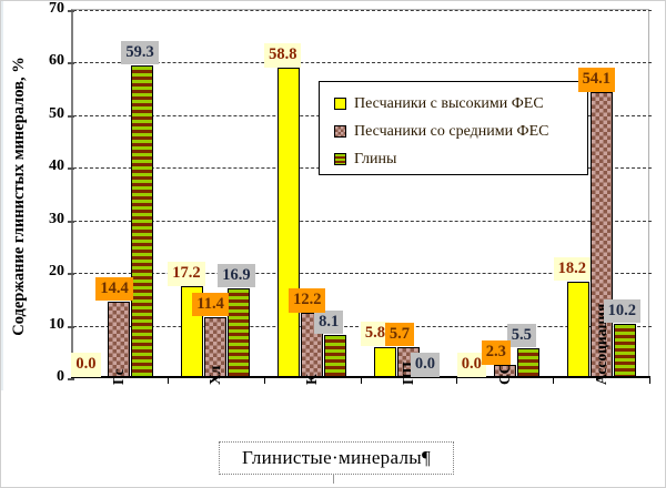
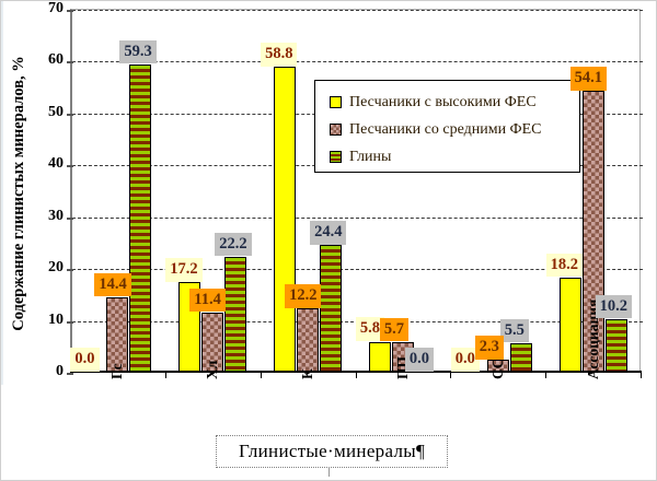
Глины/Хл: 16.9 -> 22.2
Глины/К: 8.1 -> 24.4
